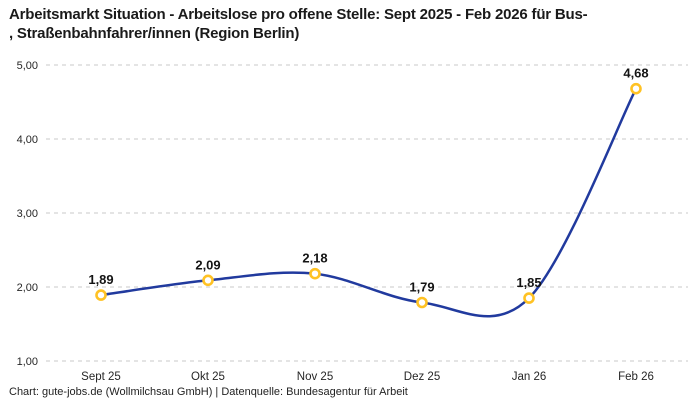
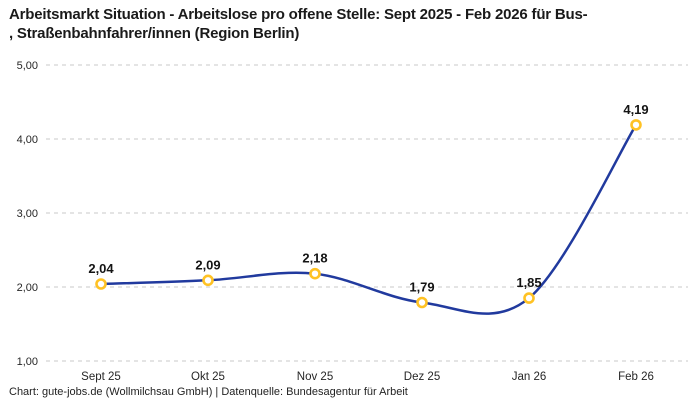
Sept 25: 1,89 -> 2,04
Feb 26: 4,68 -> 4,19
